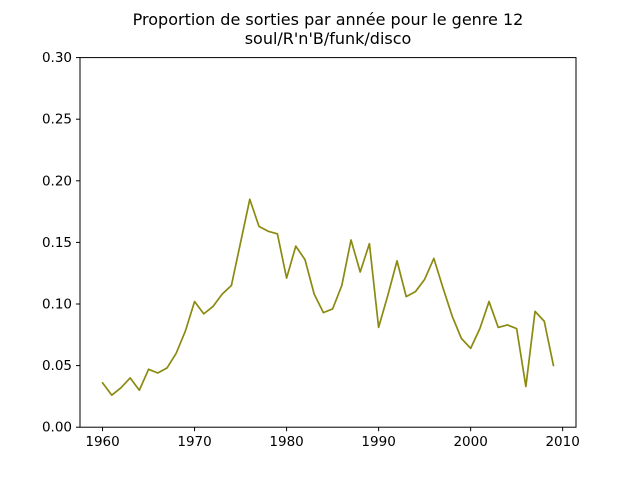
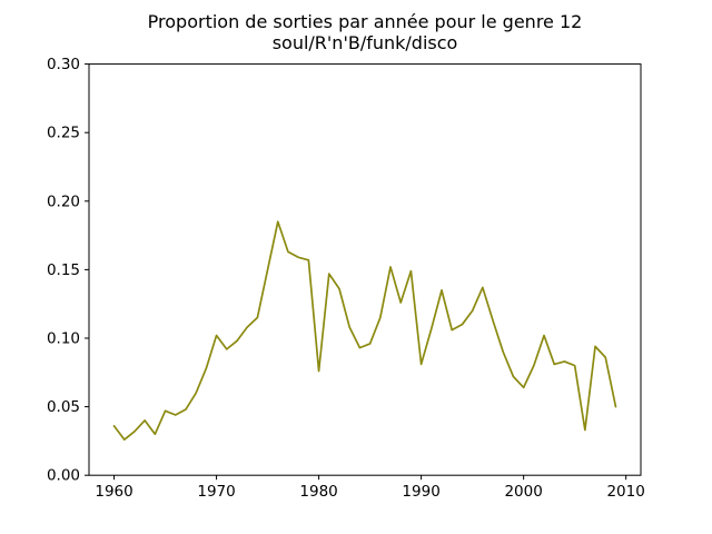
1980: 0.121 -> 0.076
